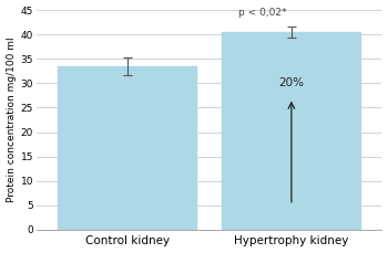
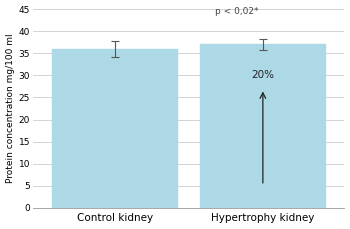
Control kidney: 33.5 -> 36.0
Hypertrophy kidney: 40.5 -> 37.0
